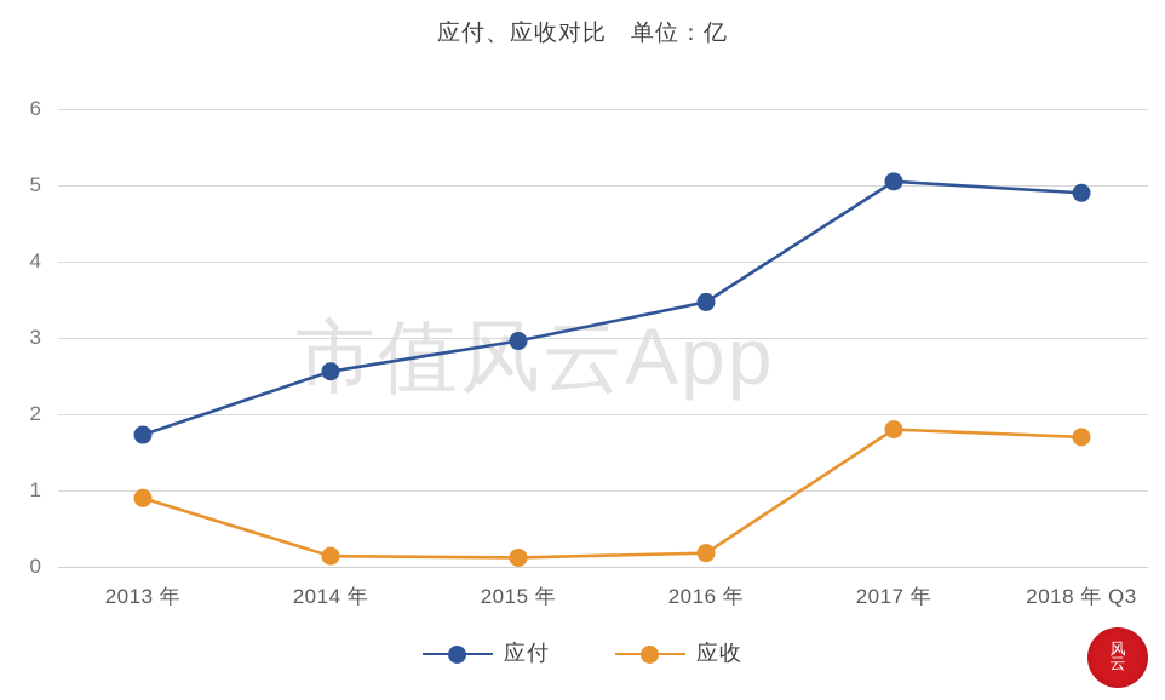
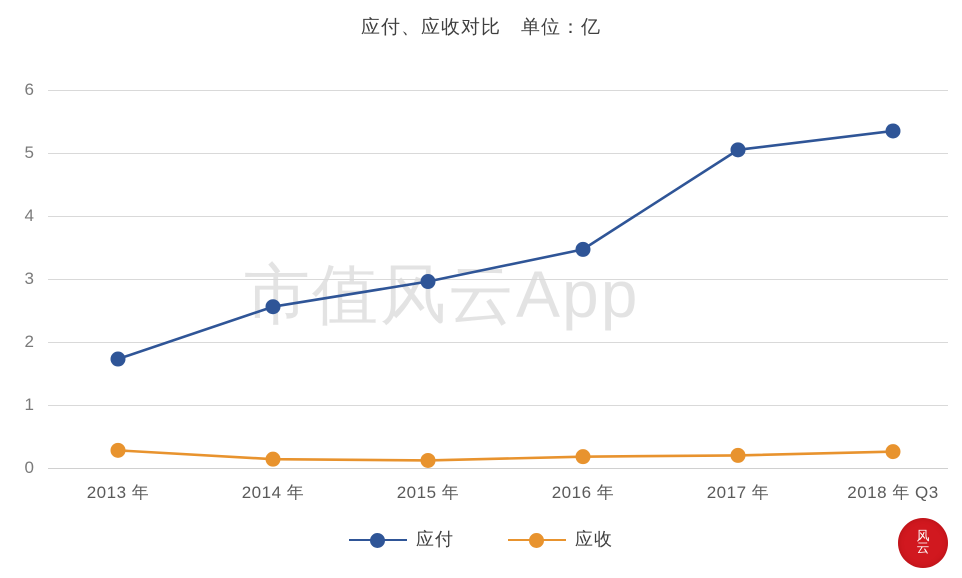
应收/2013 年: 0.9 -> 0.3
应收/2017 年: 1.8 -> 0.2
应付/2018 年 Q3: 4.9 -> 5.3
应收/2018 年 Q3: 1.7 -> 0.3
